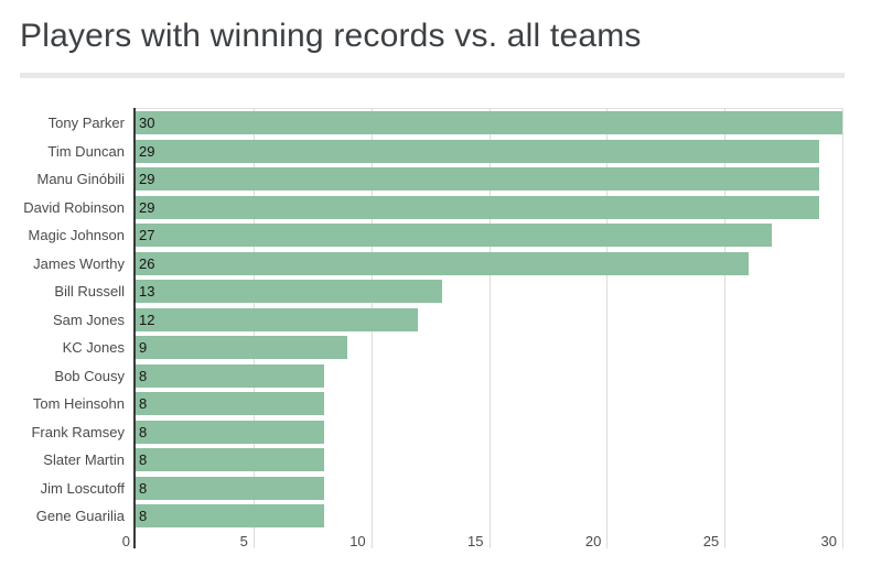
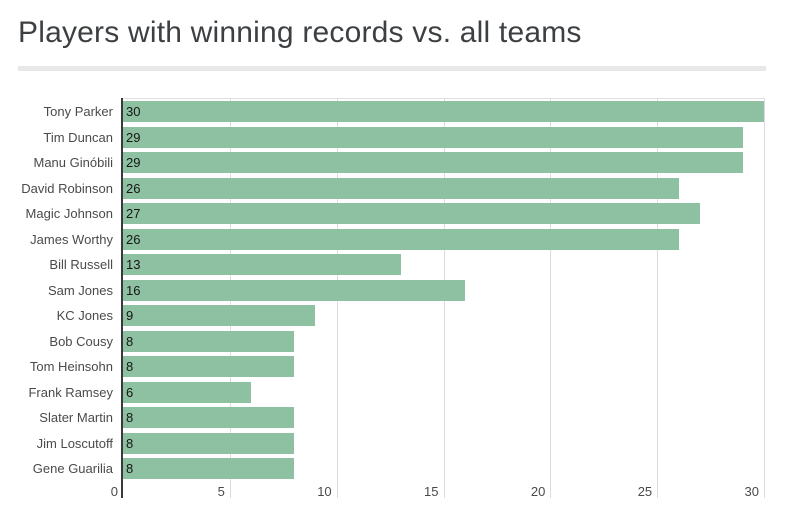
David Robinson: 29 -> 26
Sam Jones: 12 -> 16
Frank Ramsey: 8 -> 6
